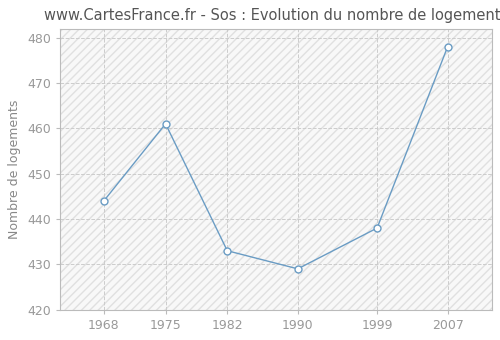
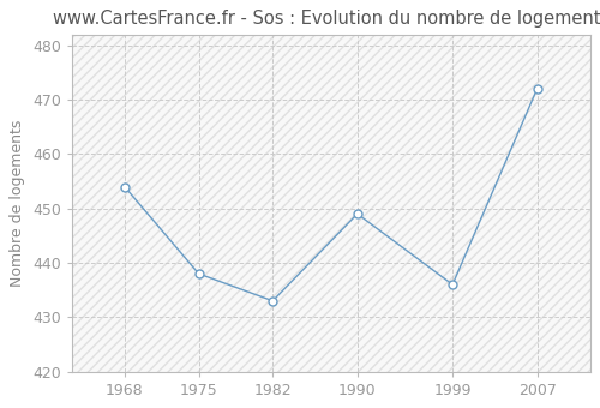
1968: 444 -> 454
1975: 461 -> 438
1990: 429 -> 449
1999: 438 -> 436
2007: 478 -> 472
